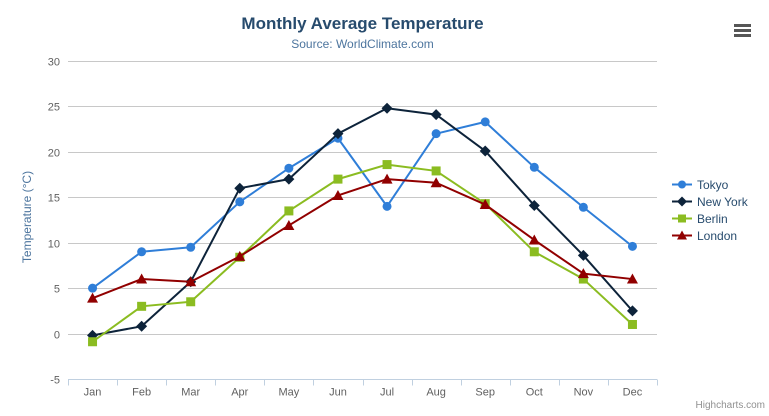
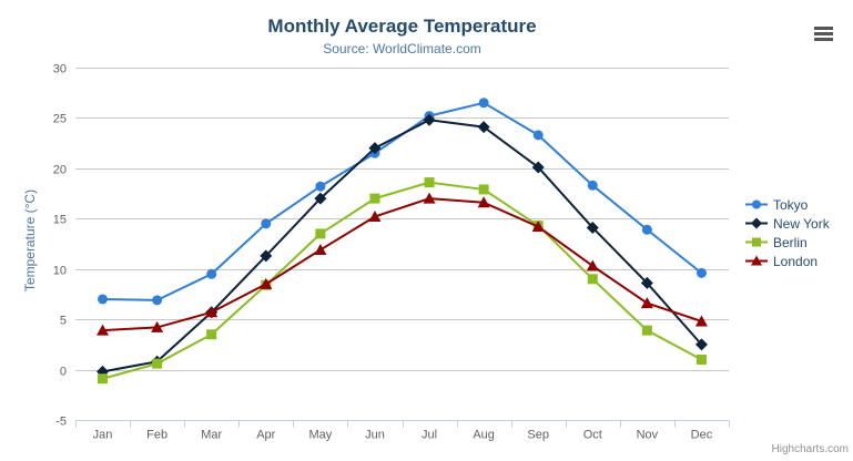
Tokyo/Jan: 5 -> 7
Tokyo/Feb: 9 -> 7
Berlin/Feb: 3 -> 1
London/Feb: 6 -> 4
New York/Apr: 16 -> 11
Tokyo/Jul: 14 -> 25
Tokyo/Aug: 22 -> 26
Berlin/Nov: 6 -> 4
London/Dec: 6 -> 5
